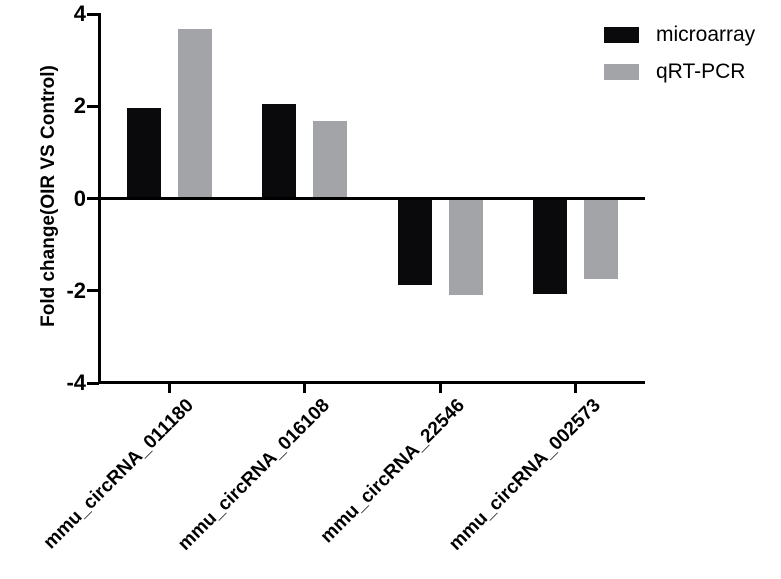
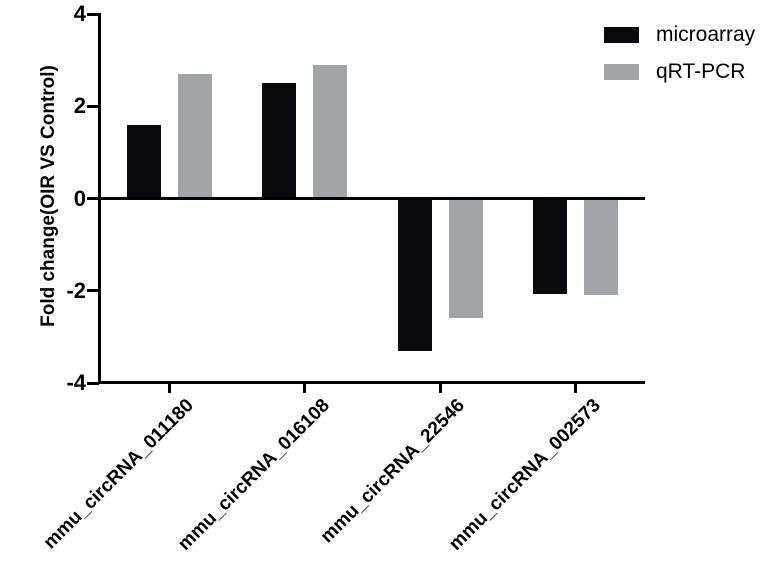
microarray/mmu_circRNA_011180: 2.0 -> 1.6
qRT-PCR/mmu_circRNA_011180: 3.7 -> 2.7
microarray/mmu_circRNA_016108: 2.0 -> 2.5
qRT-PCR/mmu_circRNA_016108: 1.7 -> 2.9
microarray/mmu_circRNA_22546: -1.9 -> -3.3
qRT-PCR/mmu_circRNA_22546: -2.1 -> -2.6
qRT-PCR/mmu_circRNA_002573: -1.7 -> -2.1
